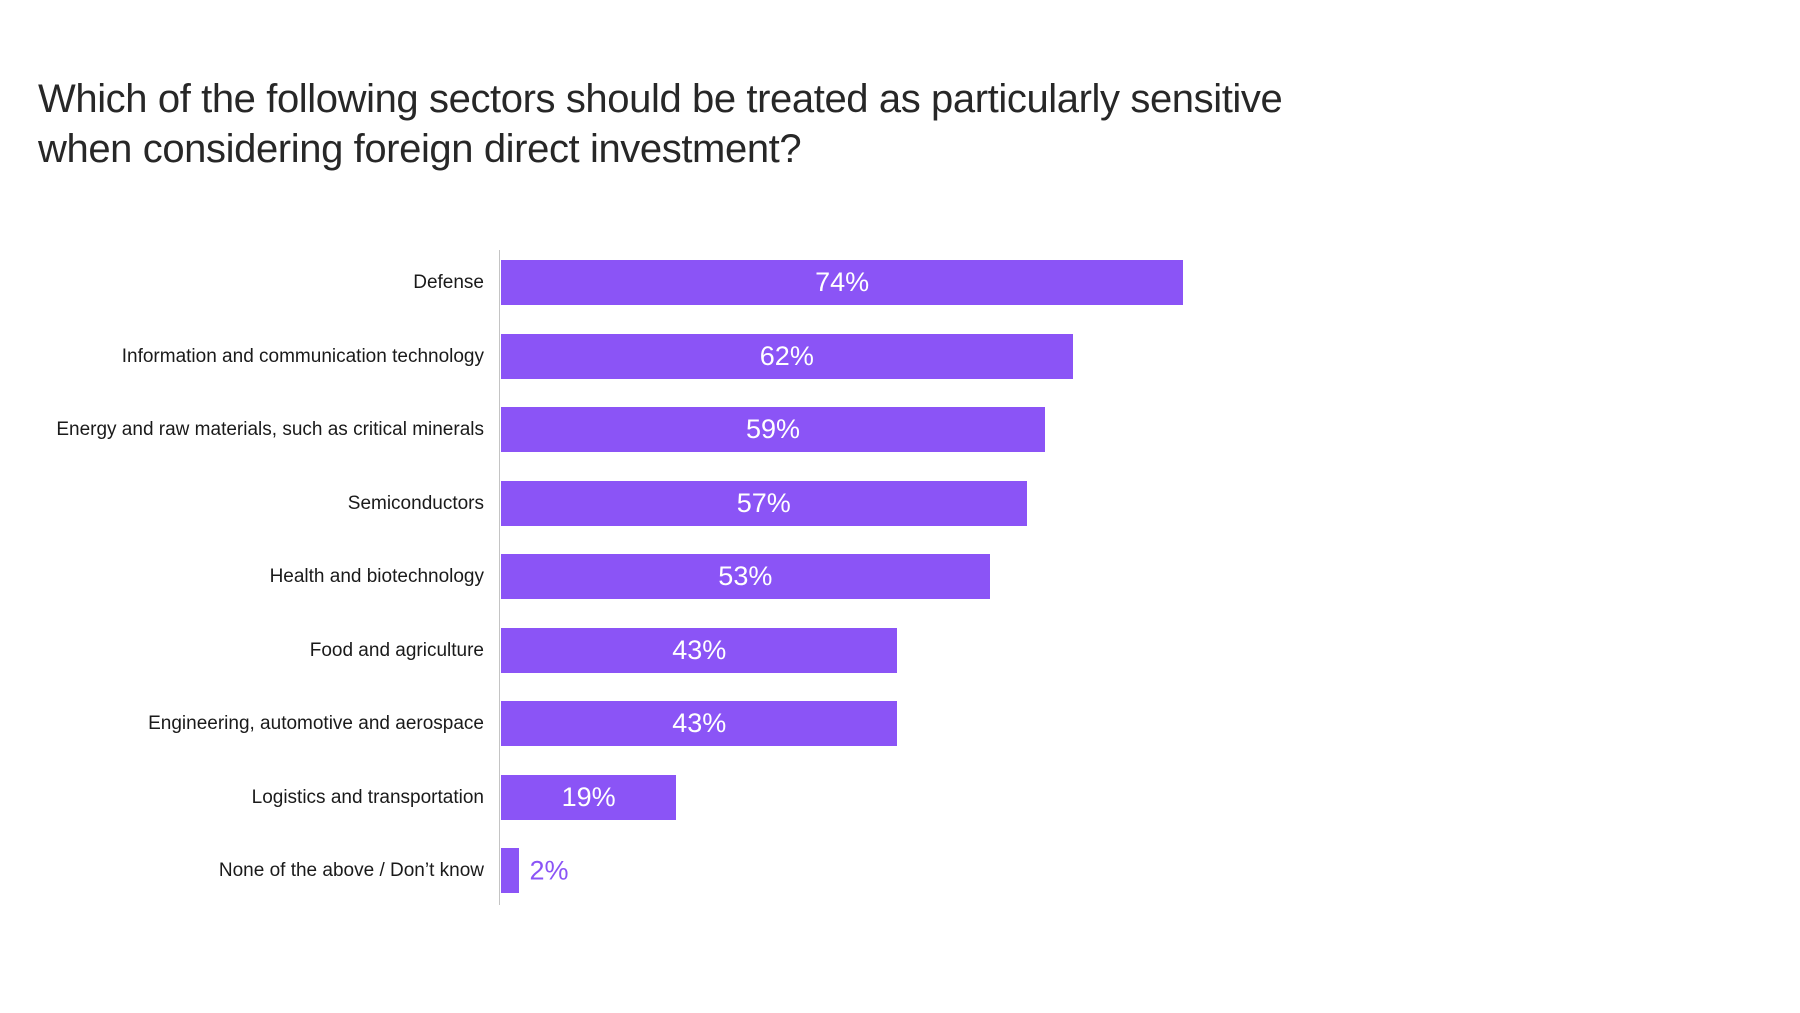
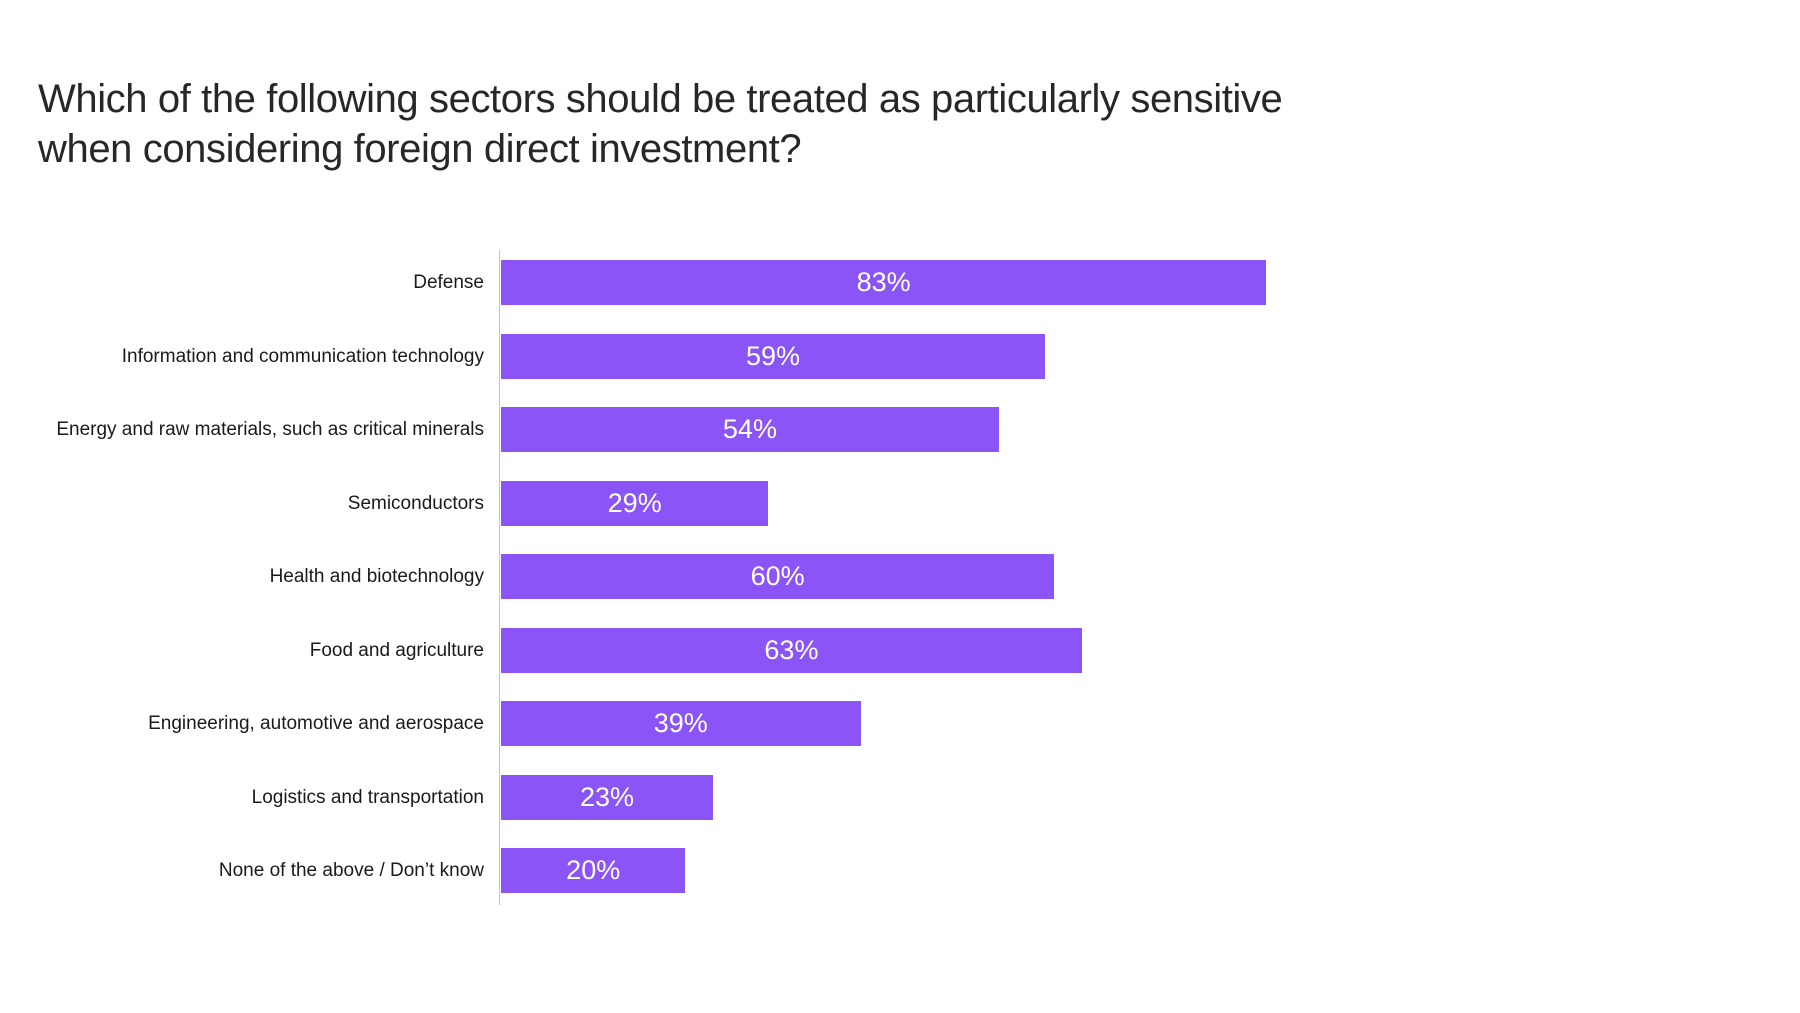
Defense: 74% -> 83%
Information and communication technology: 62% -> 59%
Energy and raw materials, such as critical minerals: 59% -> 54%
Semiconductors: 57% -> 29%
Health and biotechnology: 53% -> 60%
Food and agriculture: 43% -> 63%
Engineering, automotive and aerospace: 43% -> 39%
Logistics and transportation: 19% -> 23%
None of the above / Don’t know: 2% -> 20%
